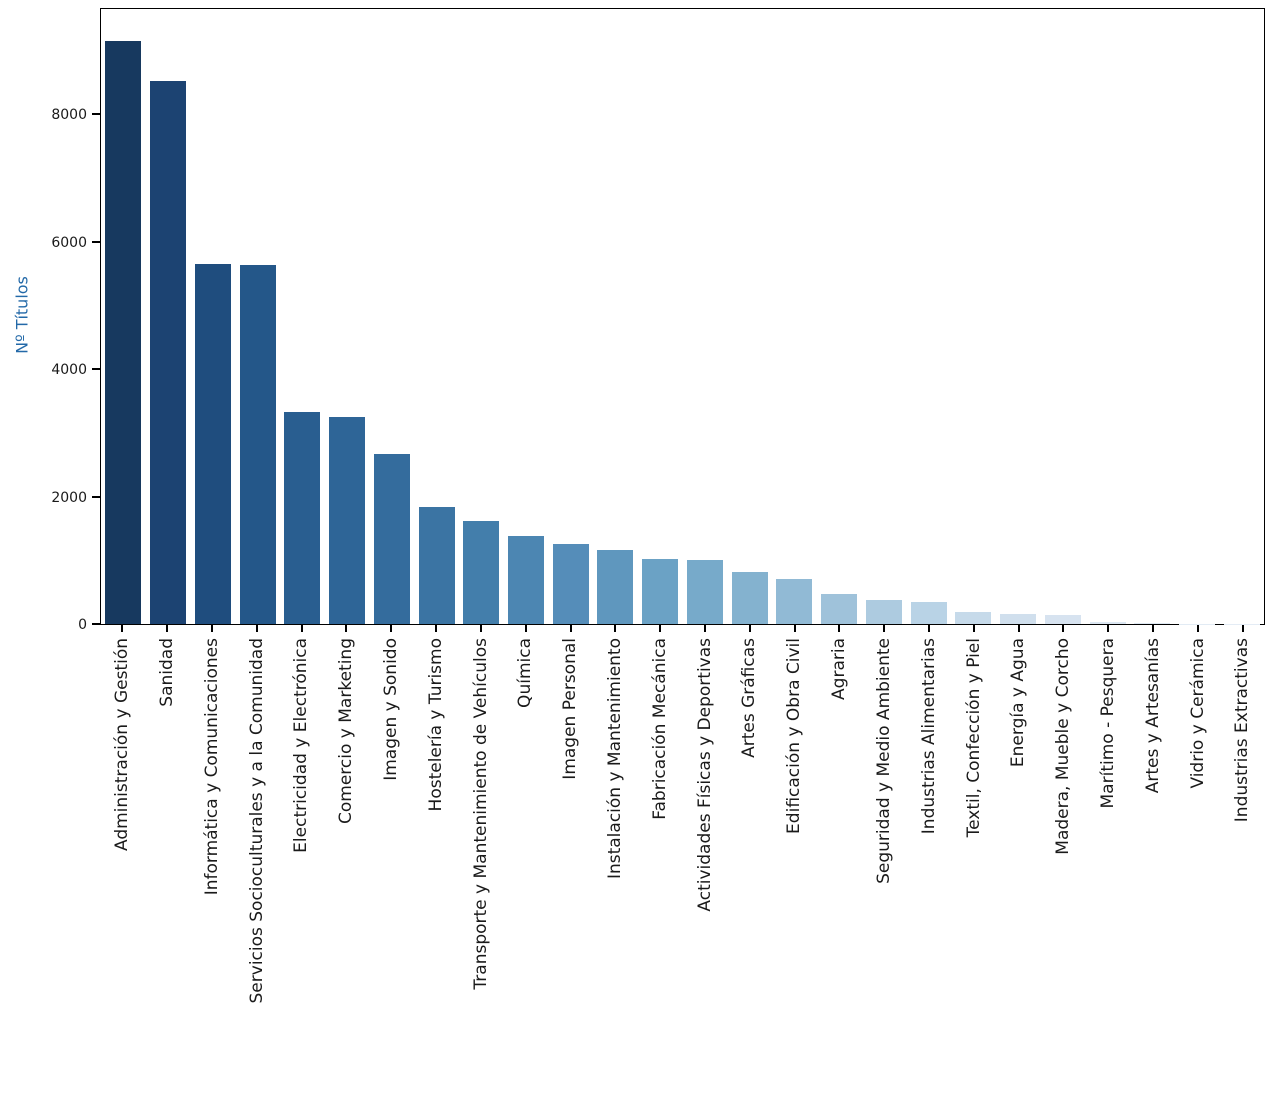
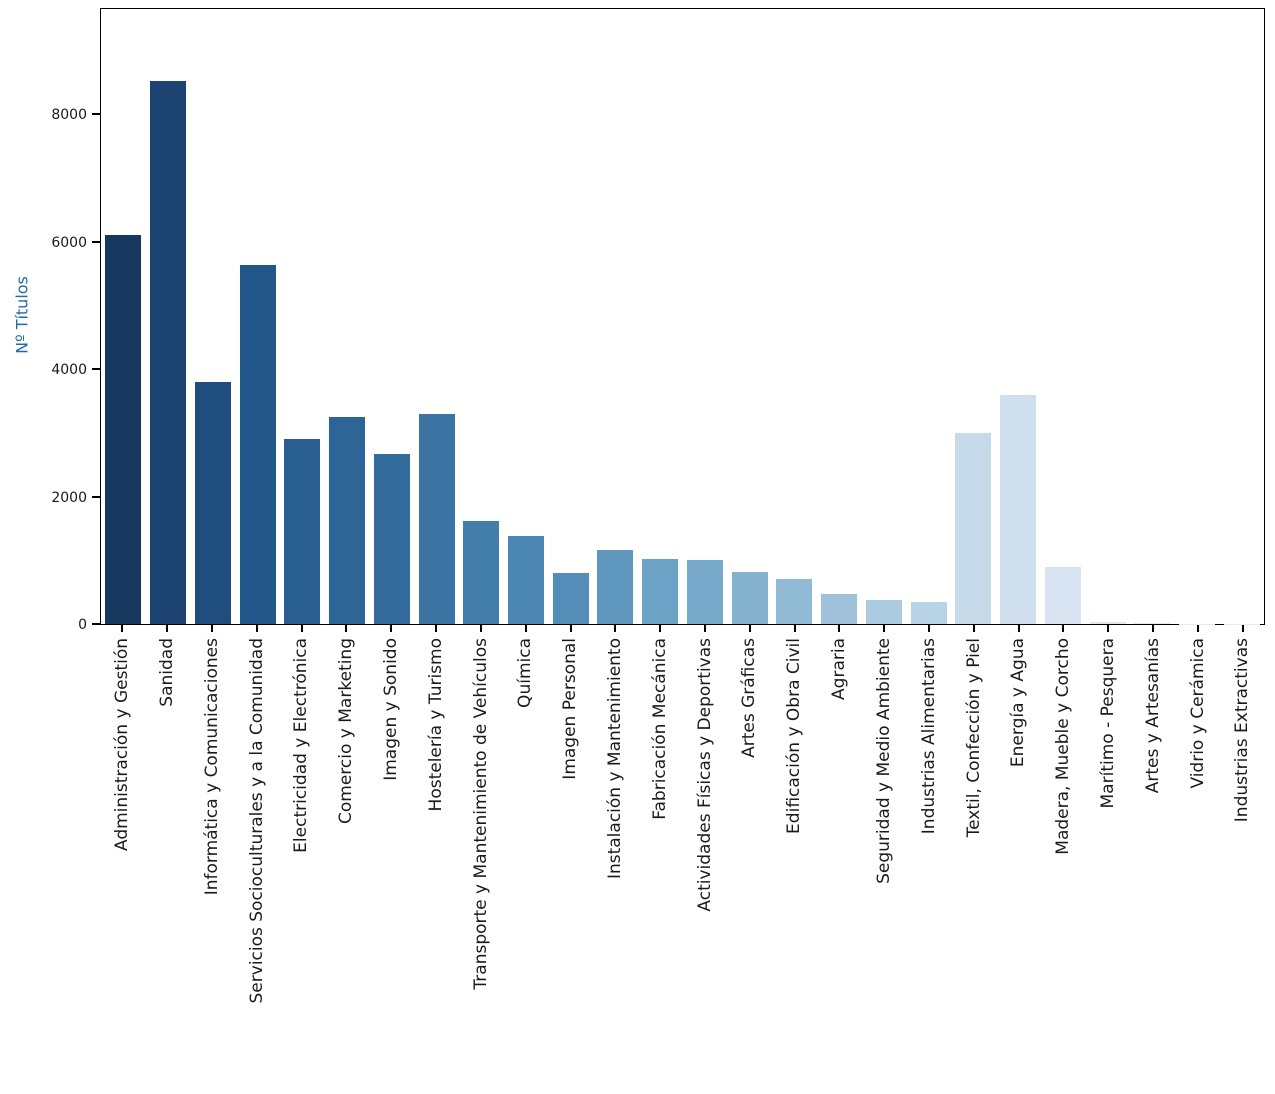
Administración y Gestión: 9200 -> 6100
Informática y Comunicaciones: 5600 -> 3800
Electricidad y Electrónica: 3300 -> 2900
Hostelería y Turismo: 1800 -> 3300
Imagen Personal: 1200 -> 800
Textil, Confección y Piel: 200 -> 3000
Energía y Agua: 200 -> 3600
Madera, Mueble y Corcho: 100 -> 900
